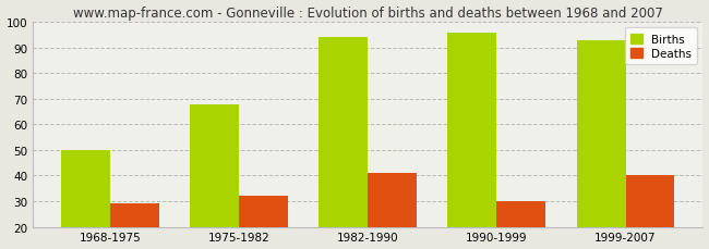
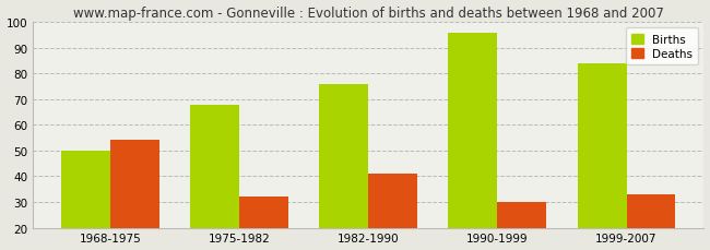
Deaths/1968-1975: 29 -> 54
Births/1982-1990: 94 -> 76
Births/1999-2007: 93 -> 84
Deaths/1999-2007: 40 -> 33
